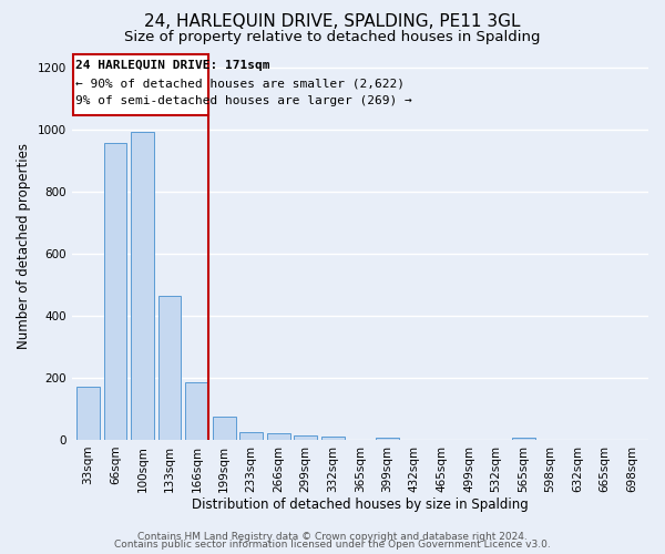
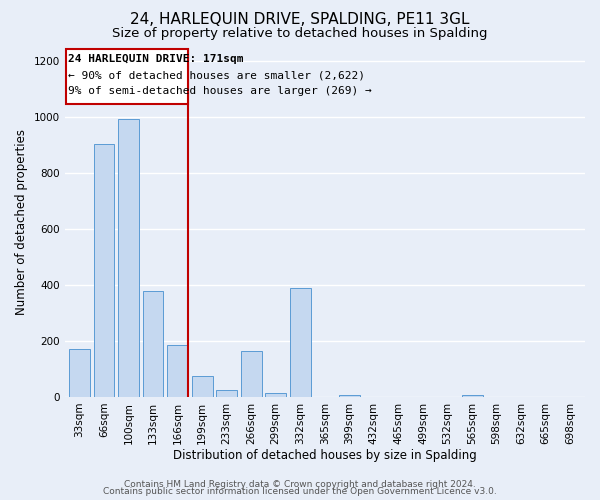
66sqm: 960 -> 905
133sqm: 465 -> 380
266sqm: 20 -> 165
332sqm: 10 -> 390
